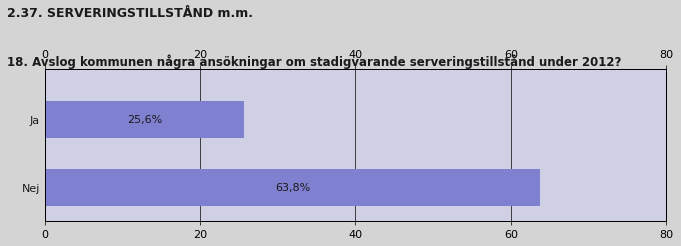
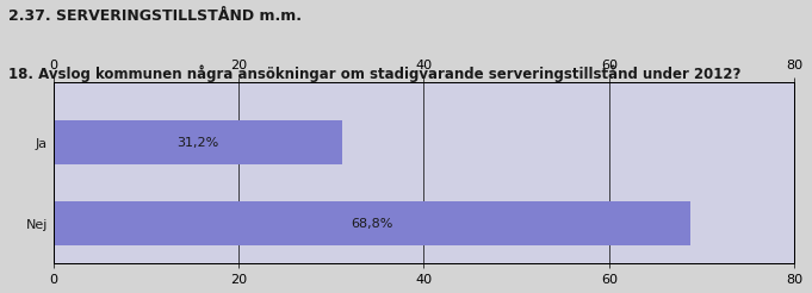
Ja: 25,6% -> 31,2%
Nej: 63,8% -> 68,8%
